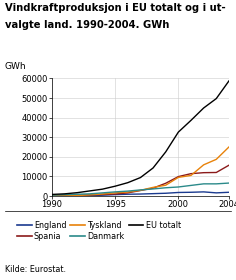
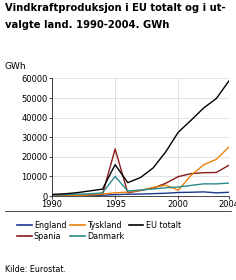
Spania/1995: 1000 -> 24000
Danmark/1995: 2000 -> 10000
EU totalt/1995: 5000 -> 16000
Tyskland/2000: 10000 -> 3000
